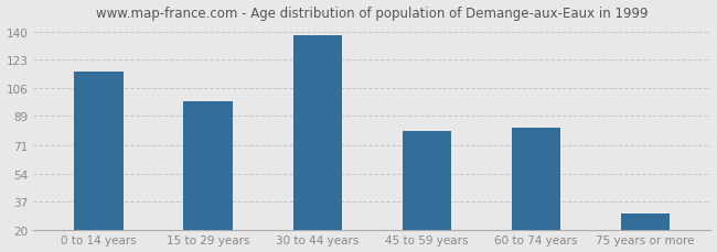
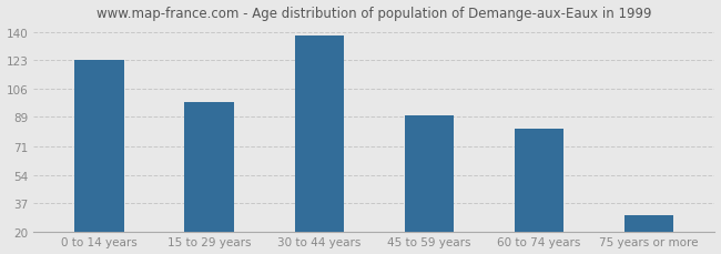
0 to 14 years: 116 -> 123
45 to 59 years: 80 -> 90
